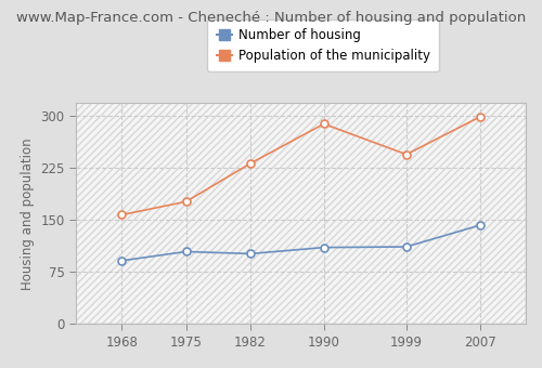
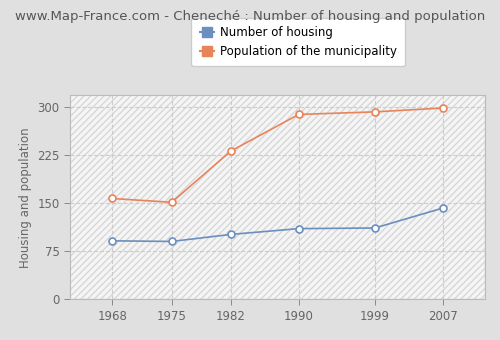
Number of housing/1975: 104 -> 90
Population of the municipality/1975: 176 -> 151
Population of the municipality/1999: 244 -> 292
